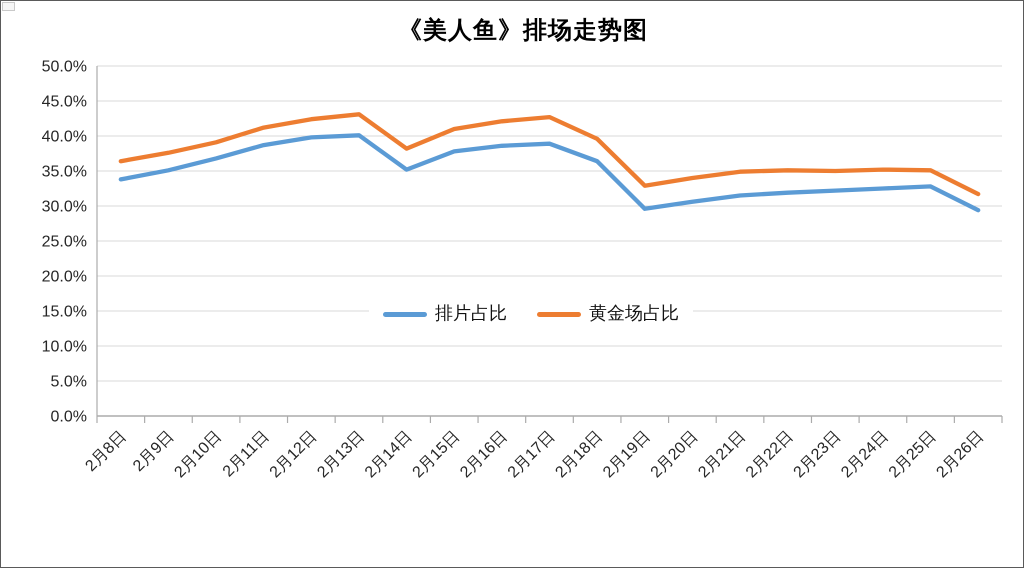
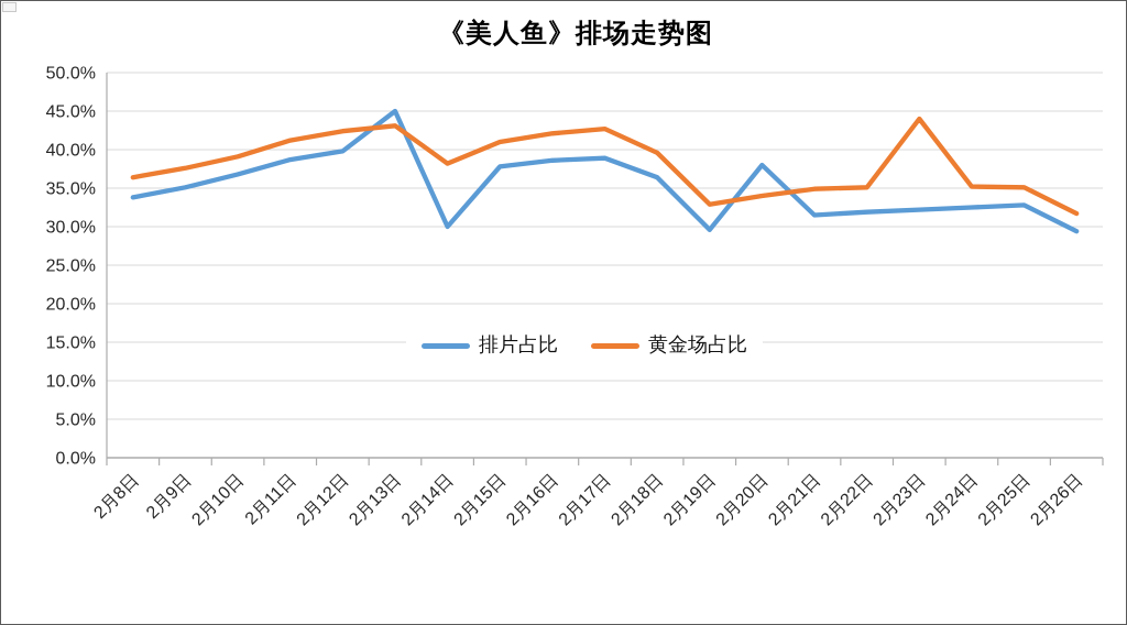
排片占比/2月13日: 40% -> 45%
排片占比/2月14日: 35% -> 30%
排片占比/2月20日: 31% -> 38%
黄金场占比/2月23日: 35% -> 44%
